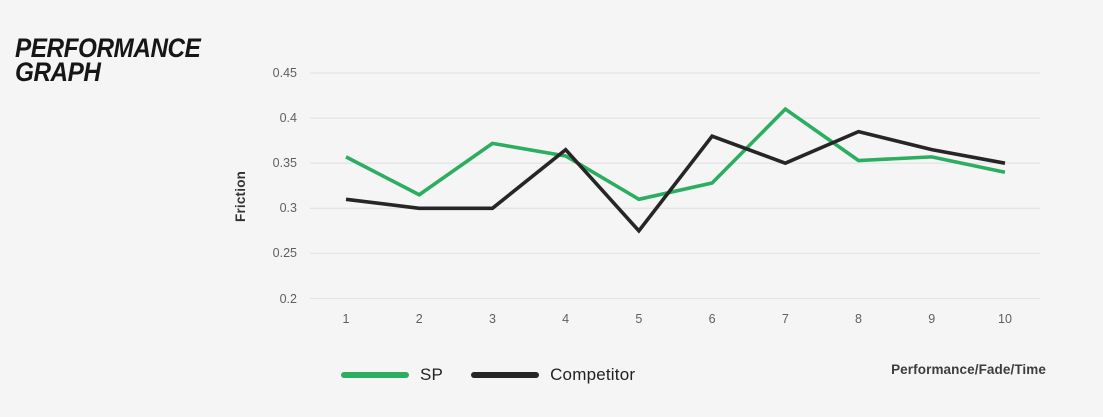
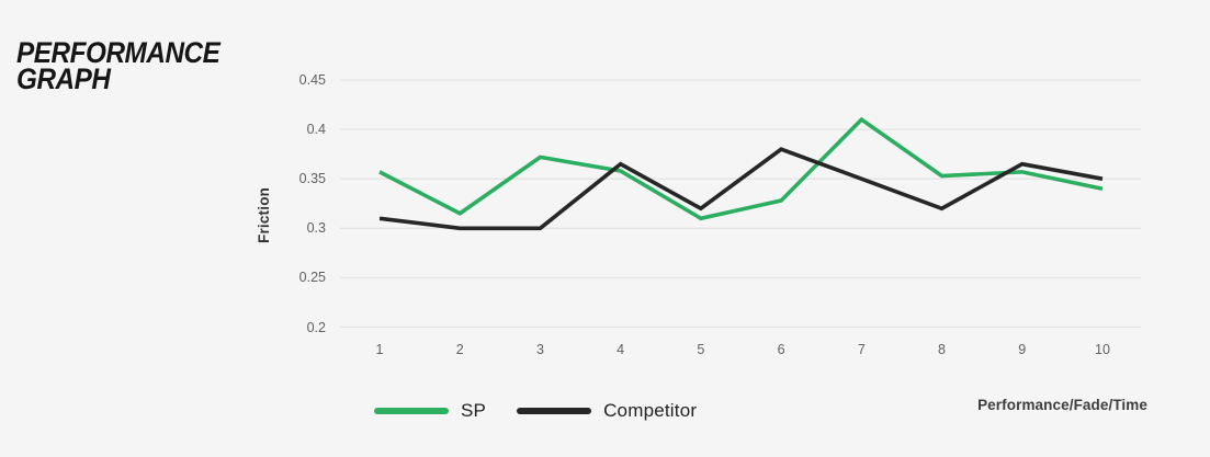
Competitor/5: 0.28 -> 0.32
Competitor/8: 0.39 -> 0.32
